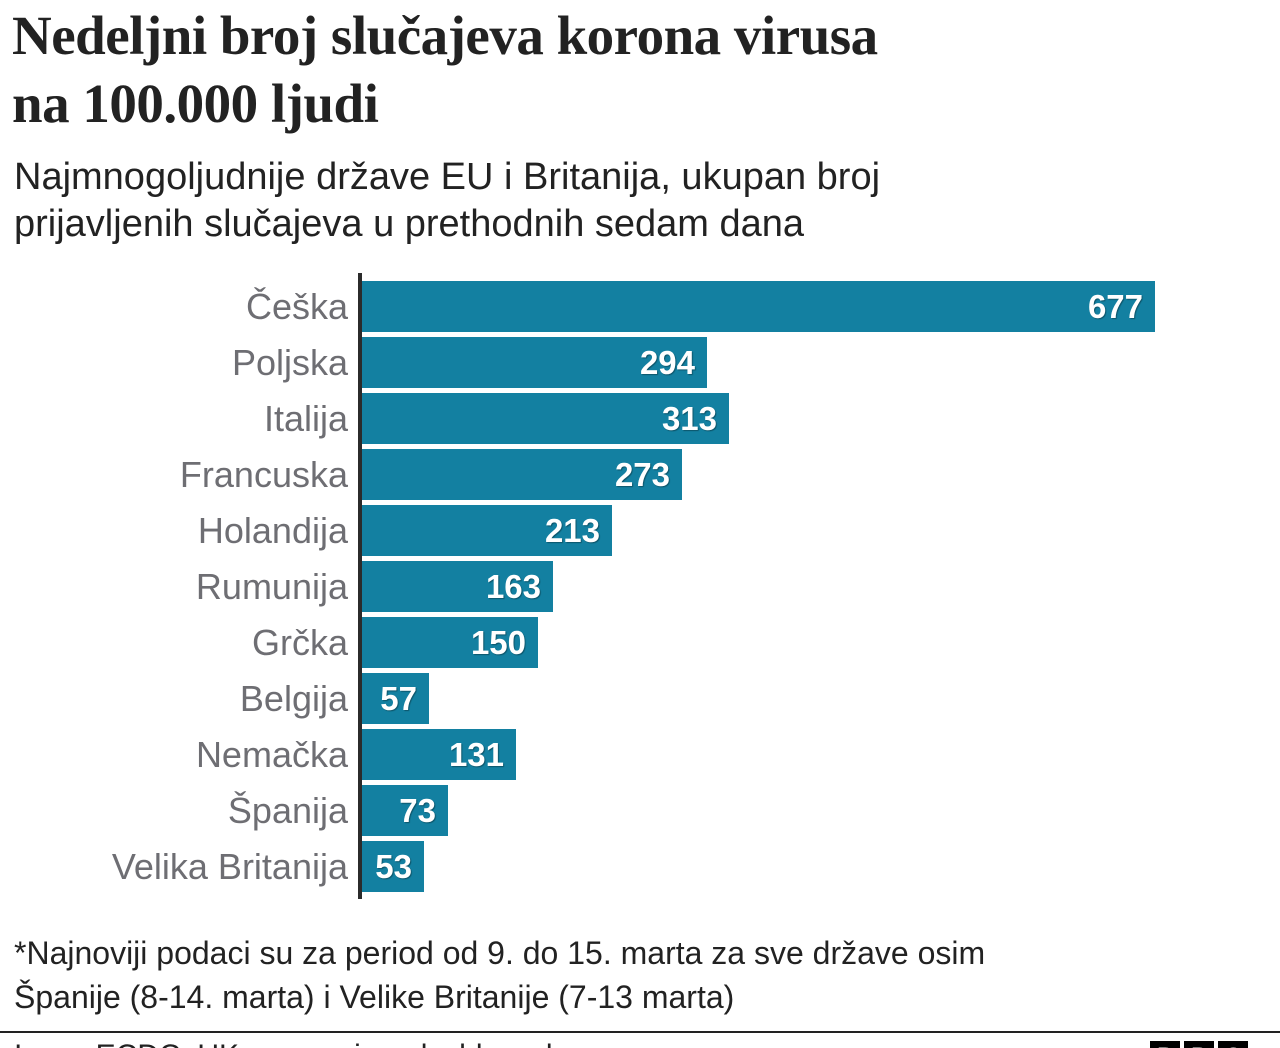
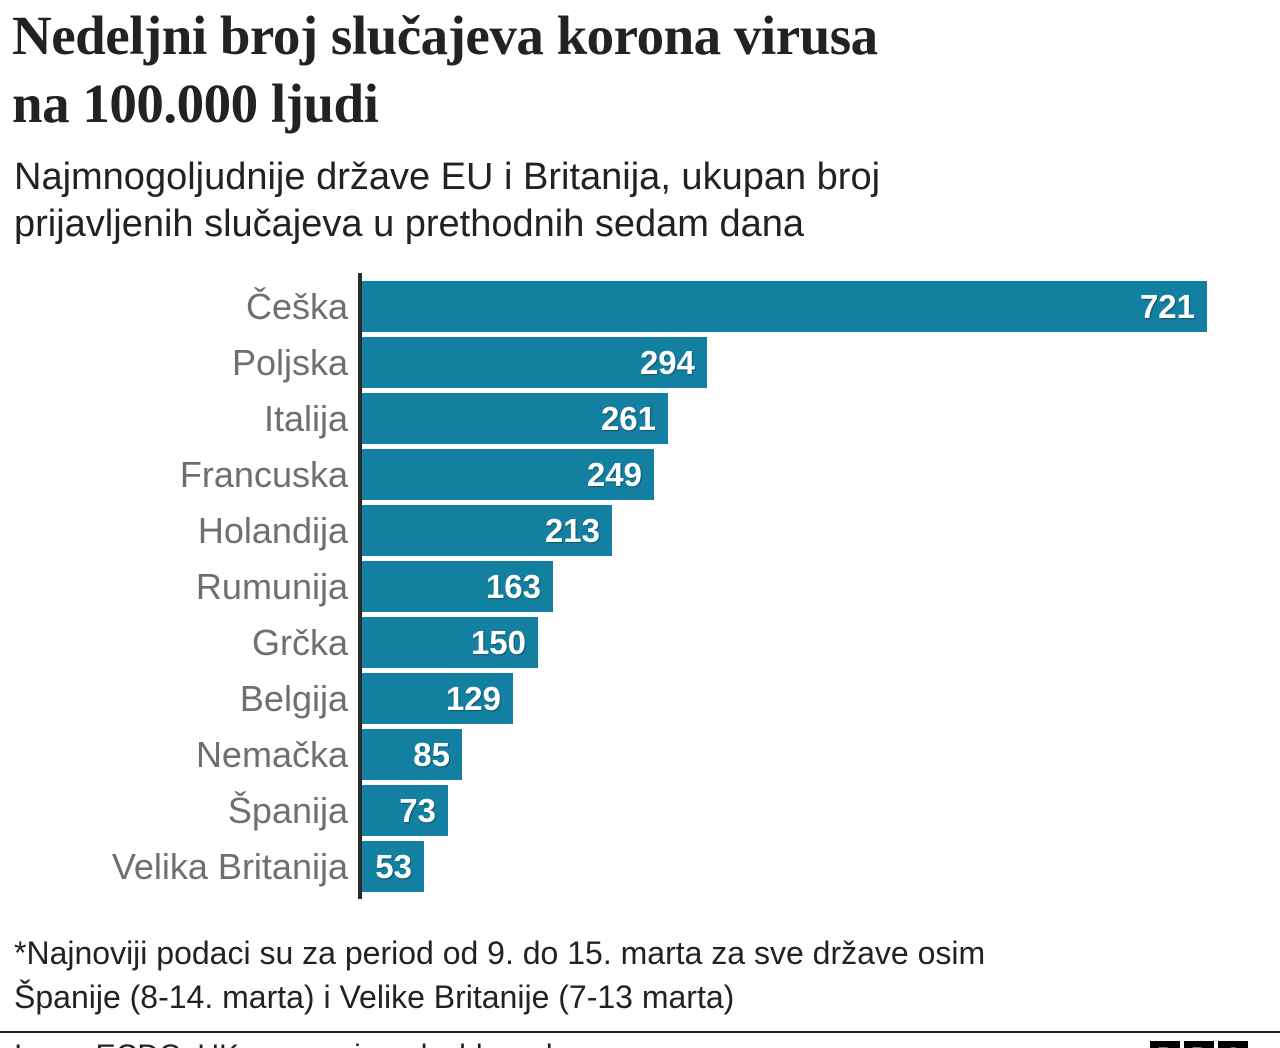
Češka: 677 -> 721
Italija: 313 -> 261
Francuska: 273 -> 249
Belgija: 57 -> 129
Nemačka: 131 -> 85
